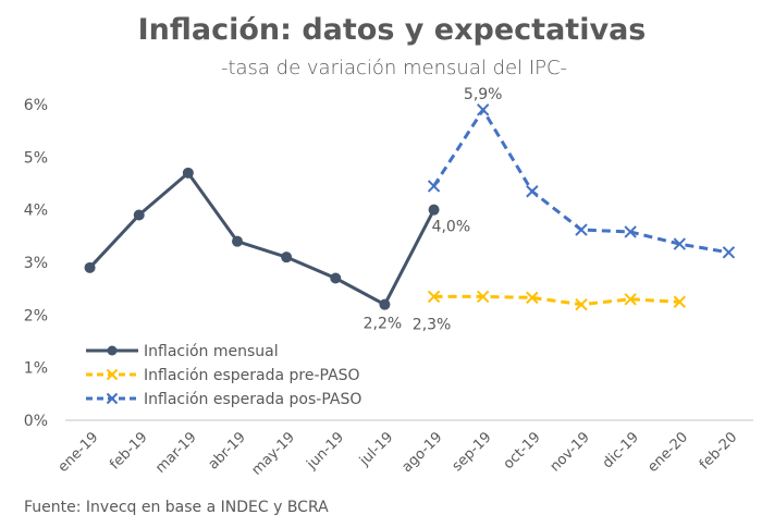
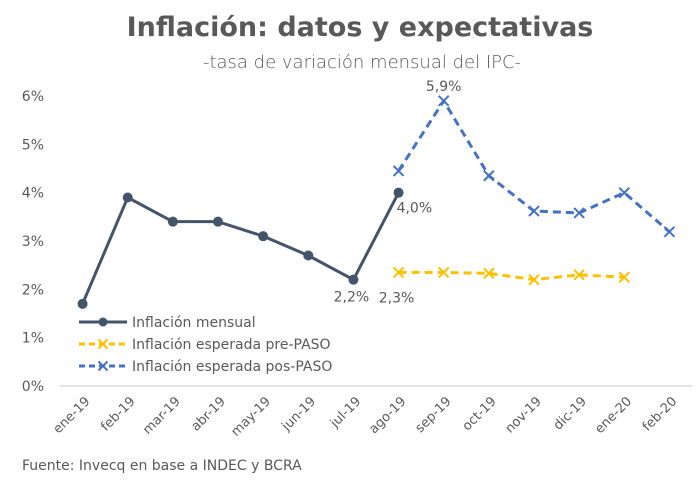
Inflación mensual/ene-19: 2.9% -> 1.7%
Inflación mensual/mar-19: 4.7% -> 3.4%
Inflación esperada pos-PASO/ene-20: 3.4% -> 4.0%
